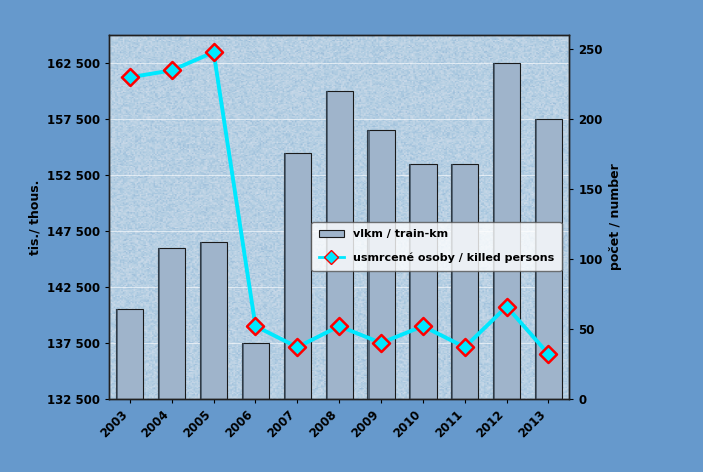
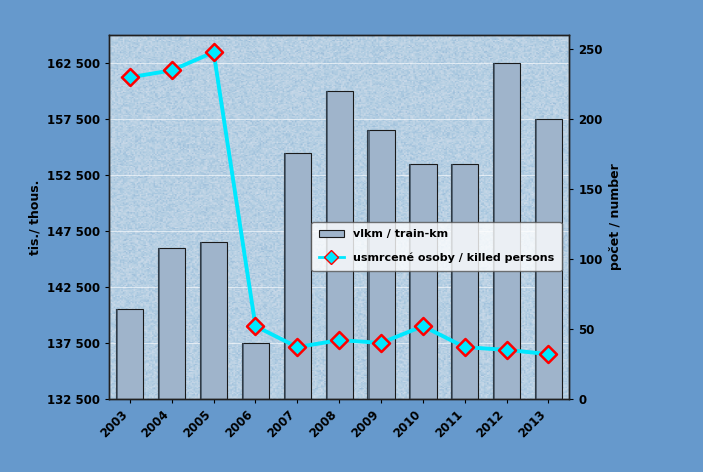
2008: 52 -> 42
2012: 66 -> 35
